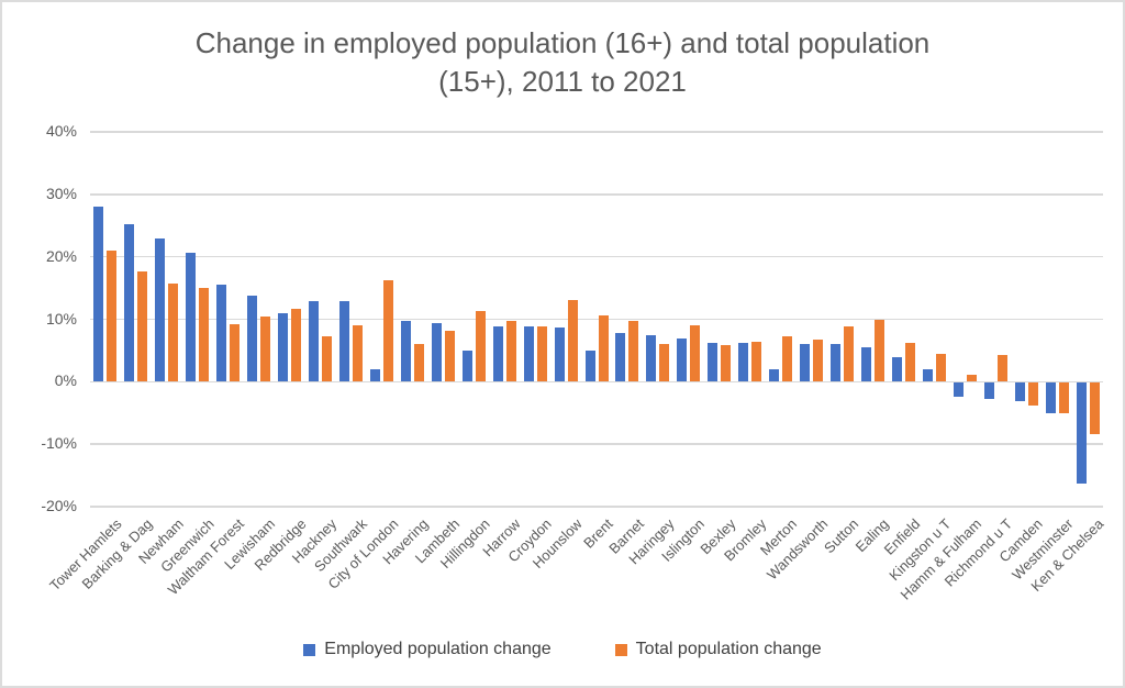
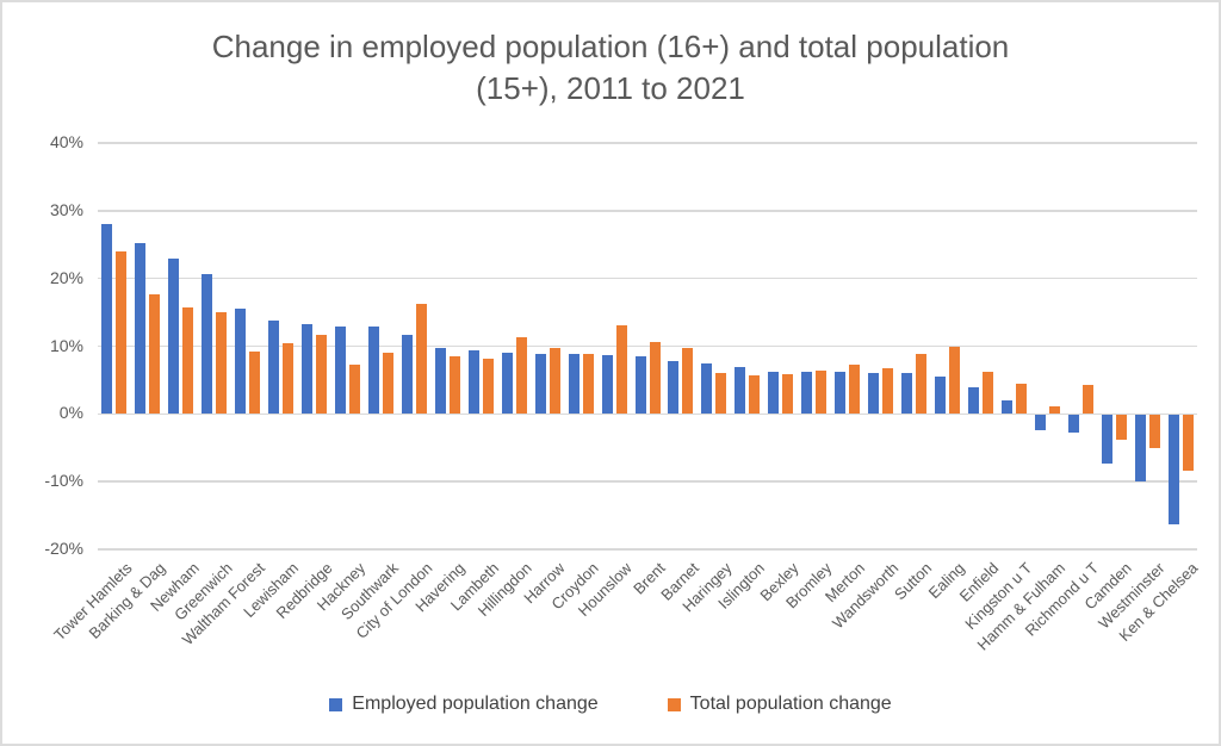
Total population change/Tower Hamlets: 21% -> 24%
Employed population change/Redbridge: 11% -> 13%
Employed population change/City of London: 2% -> 12%
Total population change/Havering: 6% -> 8%
Employed population change/Hillingdon: 5% -> 9%
Employed population change/Brent: 5% -> 8%
Total population change/Islington: 9% -> 6%
Employed population change/Merton: 2% -> 6%
Employed population change/Camden: -3% -> -7%
Employed population change/Westminster: -5% -> -10%
